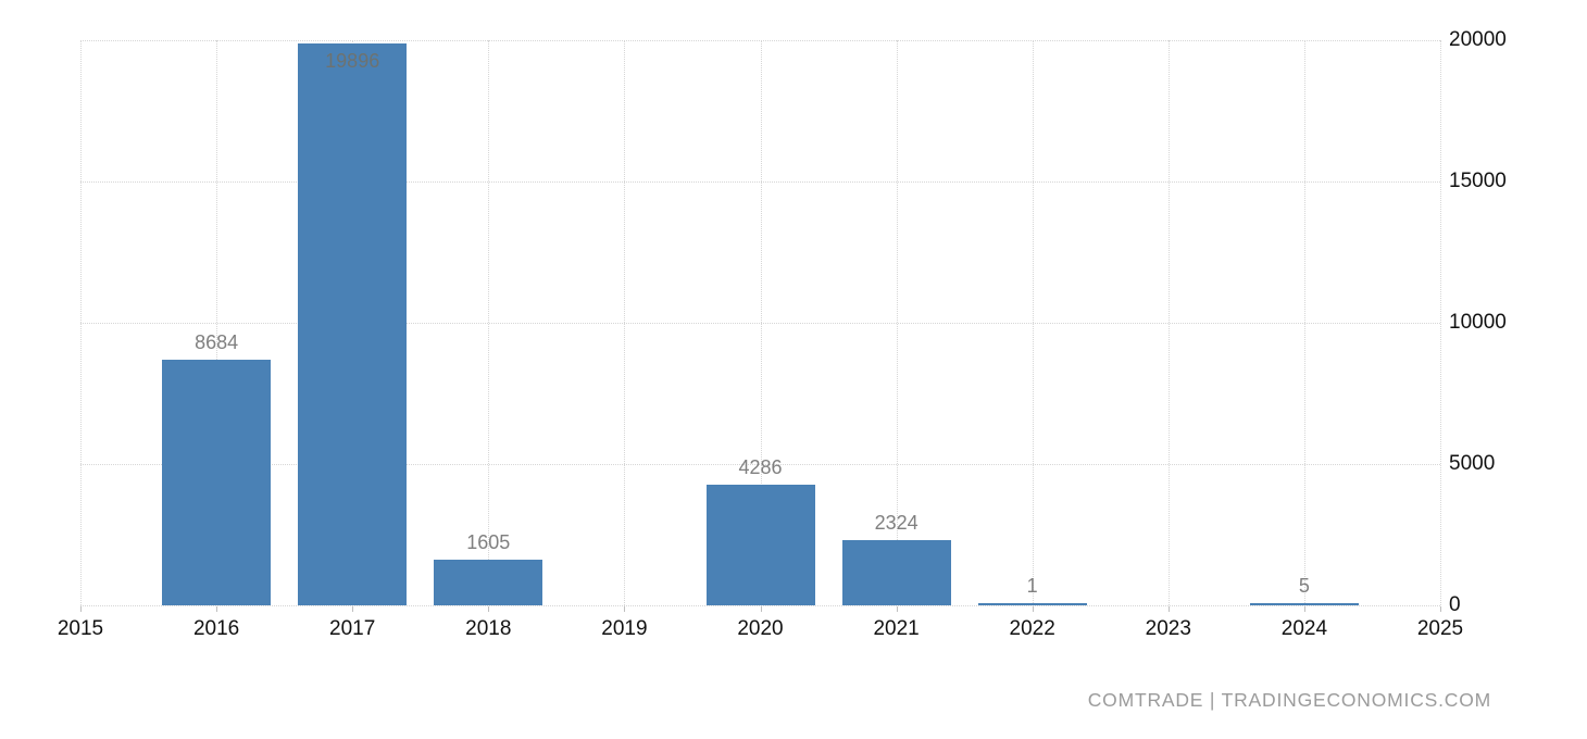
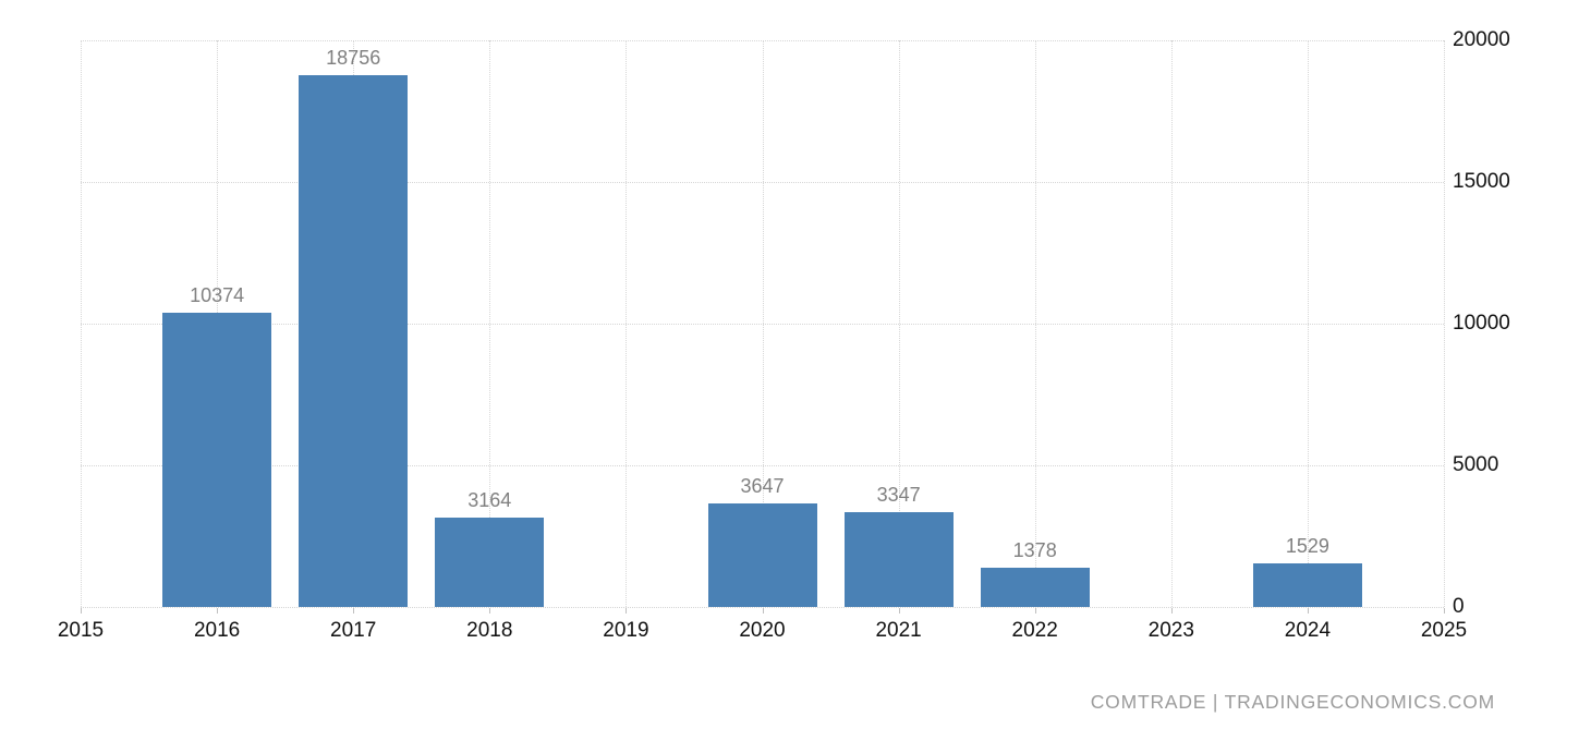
2016: 8684 -> 10374
2017: 19896 -> 18756
2018: 1605 -> 3164
2020: 4286 -> 3647
2021: 2324 -> 3347
2022: 1 -> 1378
2024: 5 -> 1529
